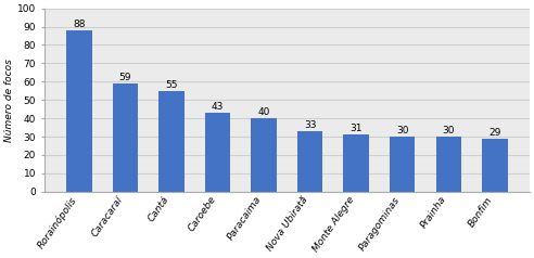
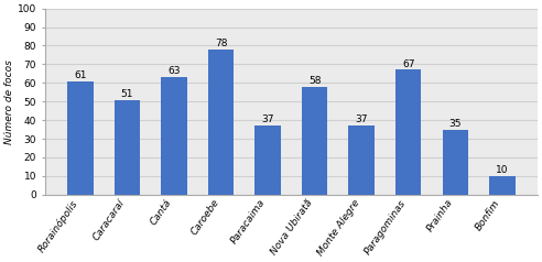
Rorainópolis: 88 -> 61
Caracaraí: 59 -> 51
Cantá: 55 -> 63
Caroebe: 43 -> 78
Paracaima: 40 -> 37
Nova Ubiratã: 33 -> 58
Monte Alegre: 31 -> 37
Paragominas: 30 -> 67
Prainha: 30 -> 35
Bonfim: 29 -> 10
